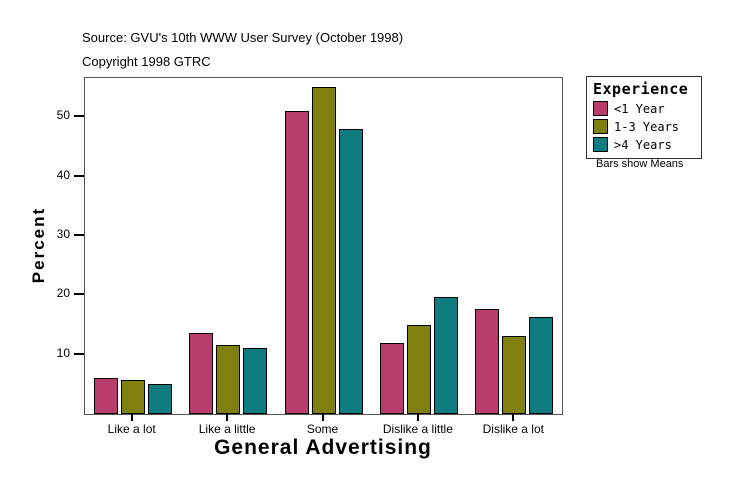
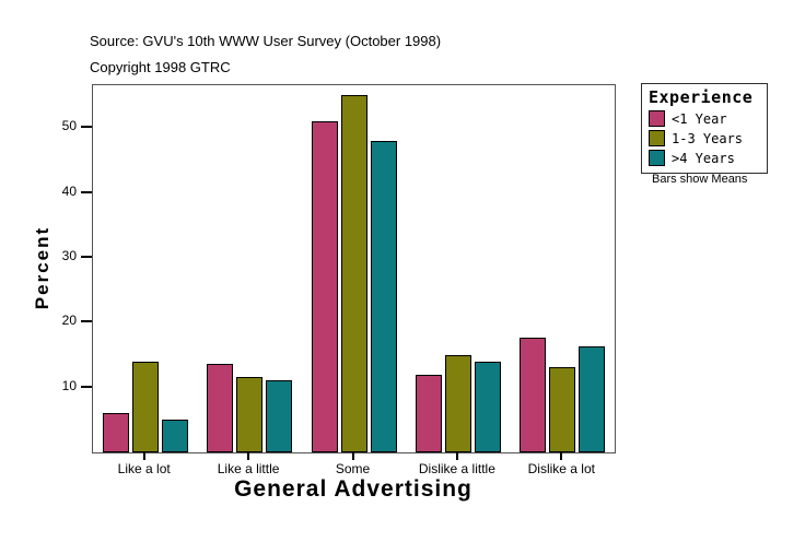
1-3 Years/Like a lot: 6 -> 14
>4 Years/Dislike a little: 20 -> 14
